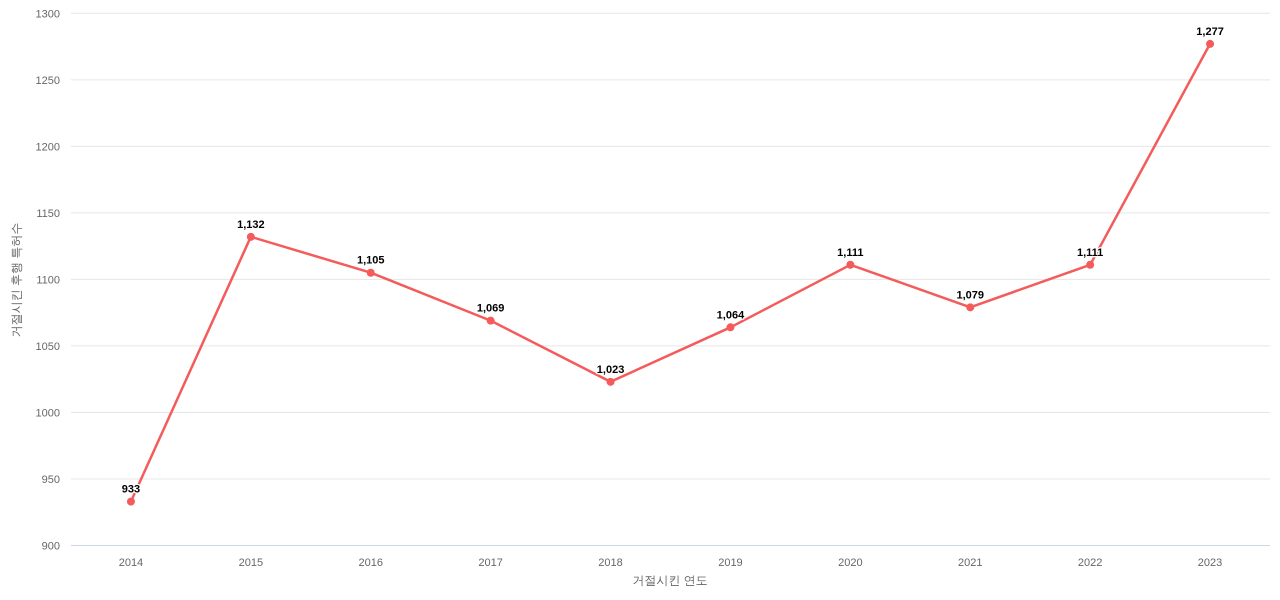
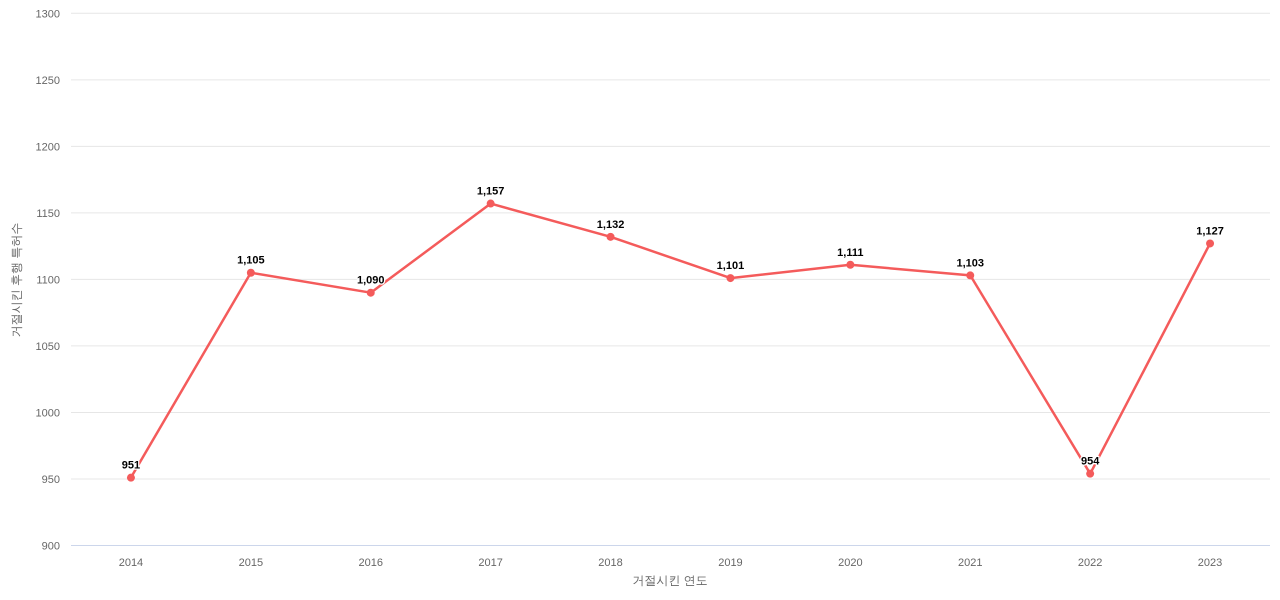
2014: 933 -> 951
2015: 1,132 -> 1,105
2016: 1,105 -> 1,090
2017: 1,069 -> 1,157
2018: 1,023 -> 1,132
2019: 1,064 -> 1,101
2021: 1,079 -> 1,103
2022: 1,111 -> 954
2023: 1,277 -> 1,127
